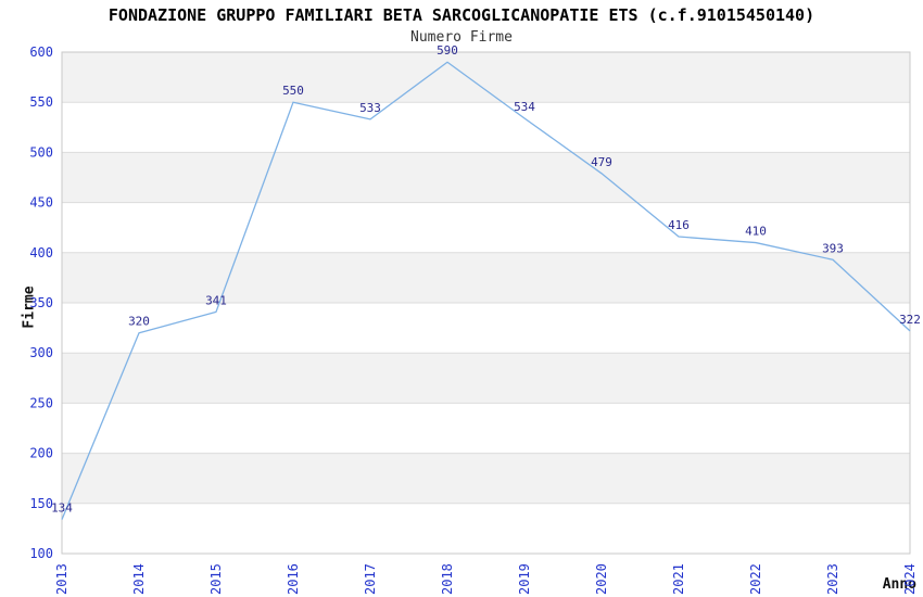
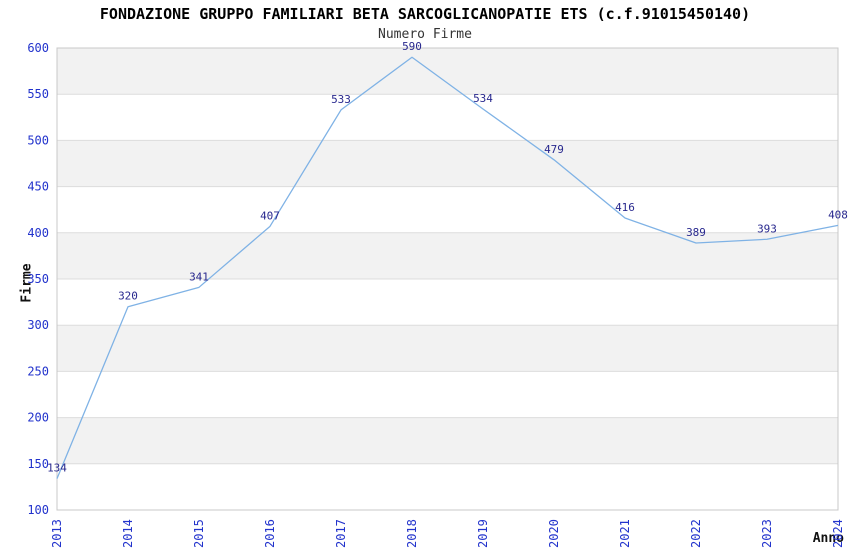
2016: 550 -> 407
2022: 410 -> 389
2024: 322 -> 408
